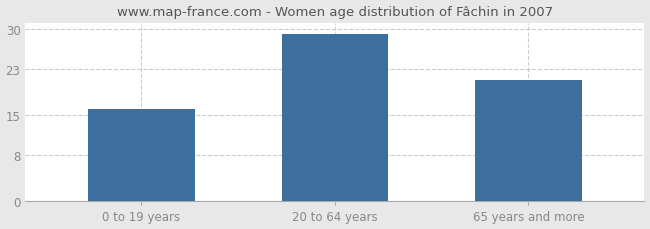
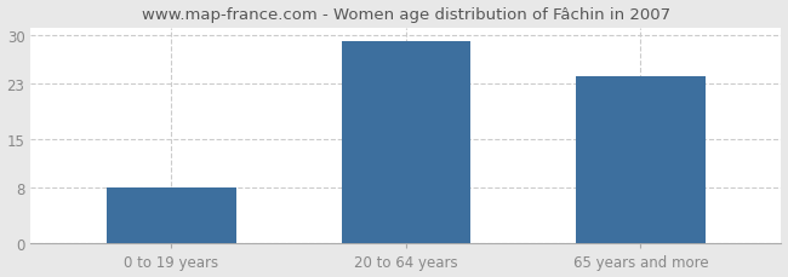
0 to 19 years: 16 -> 8
65 years and more: 21 -> 24
